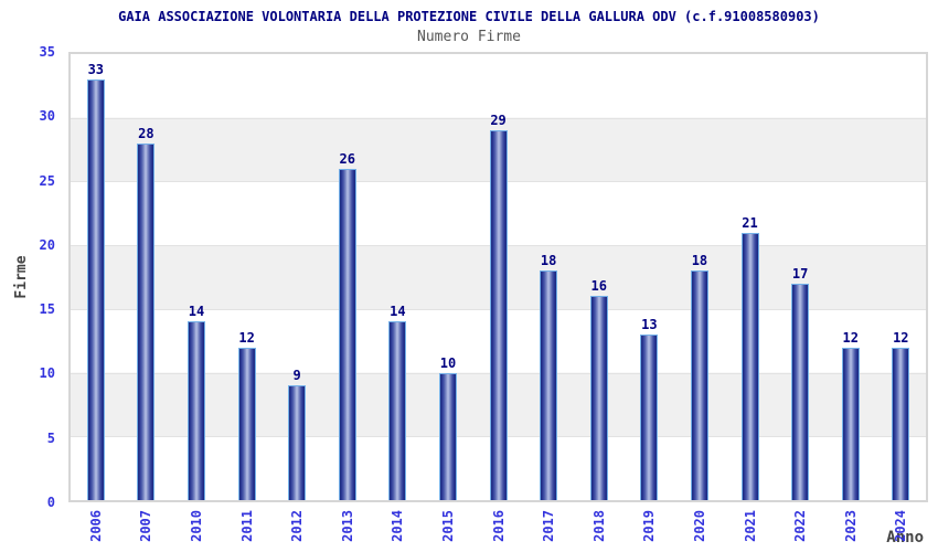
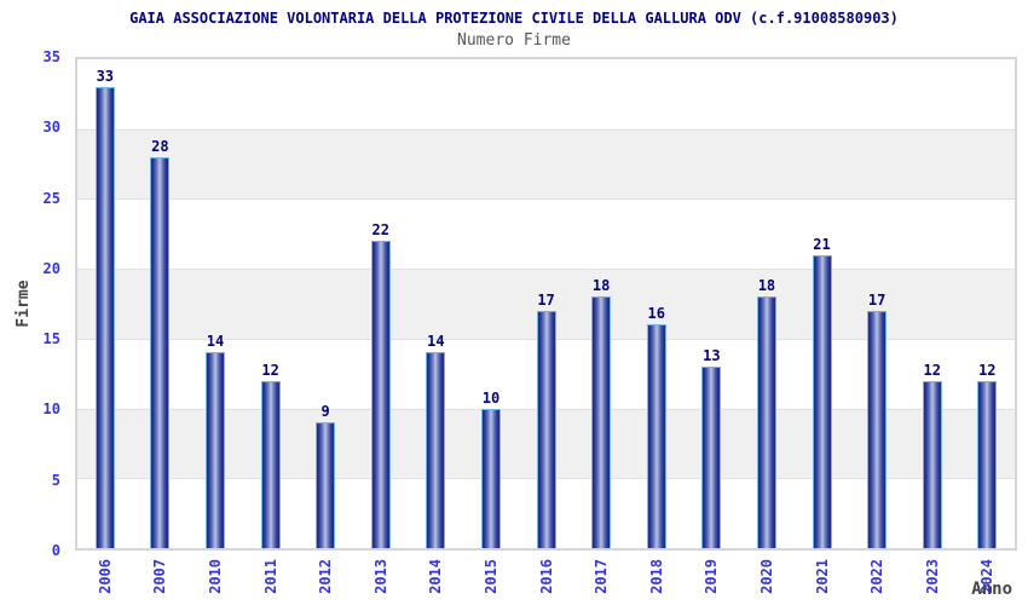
2013: 26 -> 22
2016: 29 -> 17
